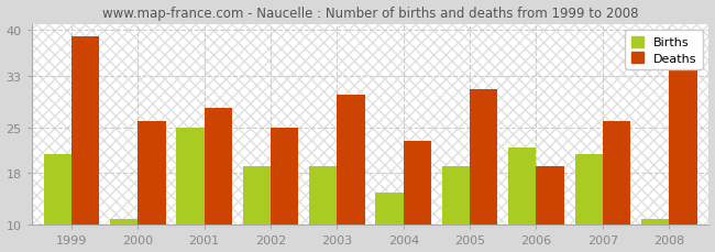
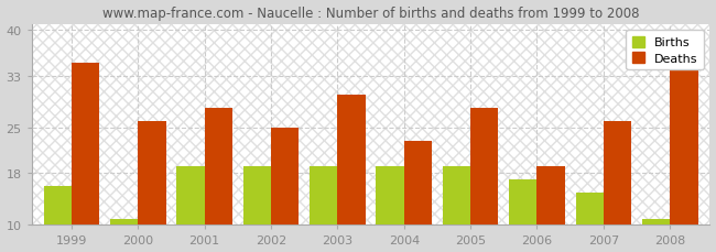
Births/1999: 21 -> 16
Deaths/1999: 39 -> 35
Births/2001: 25 -> 19
Births/2004: 15 -> 19
Deaths/2005: 31 -> 28
Births/2006: 22 -> 17
Births/2007: 21 -> 15
